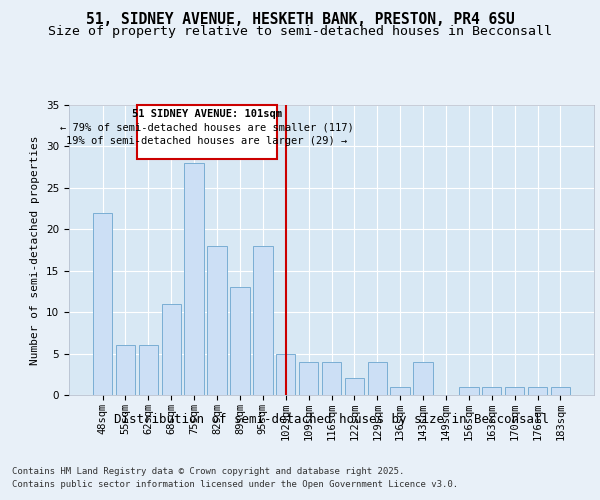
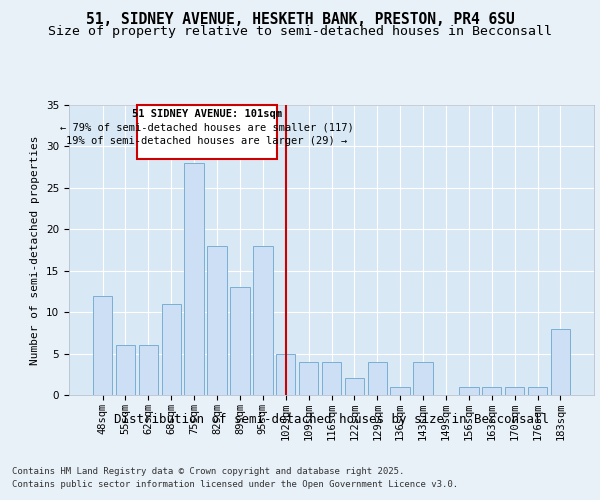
48sqm: 22 -> 12
183sqm: 1 -> 8
